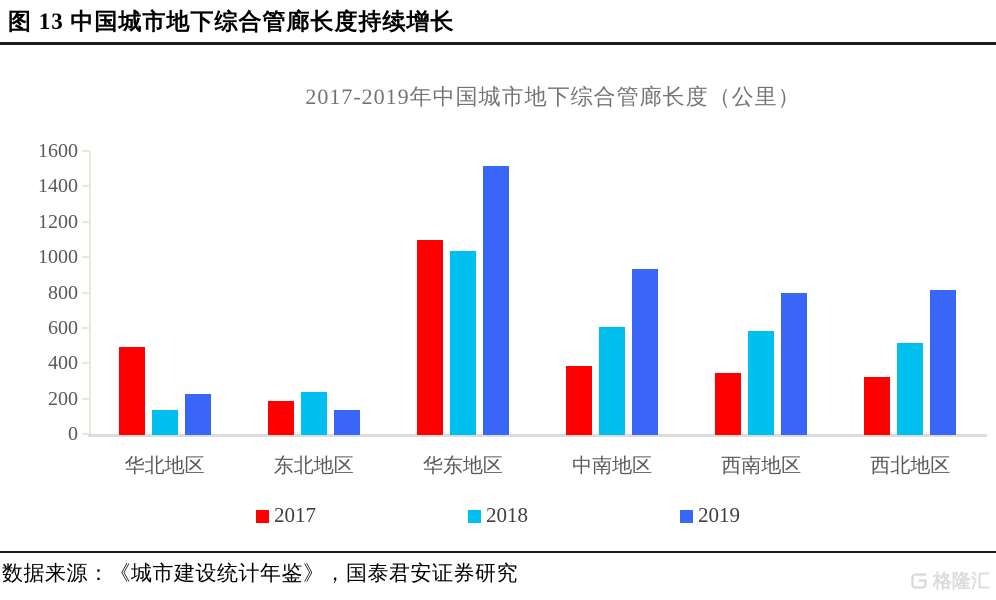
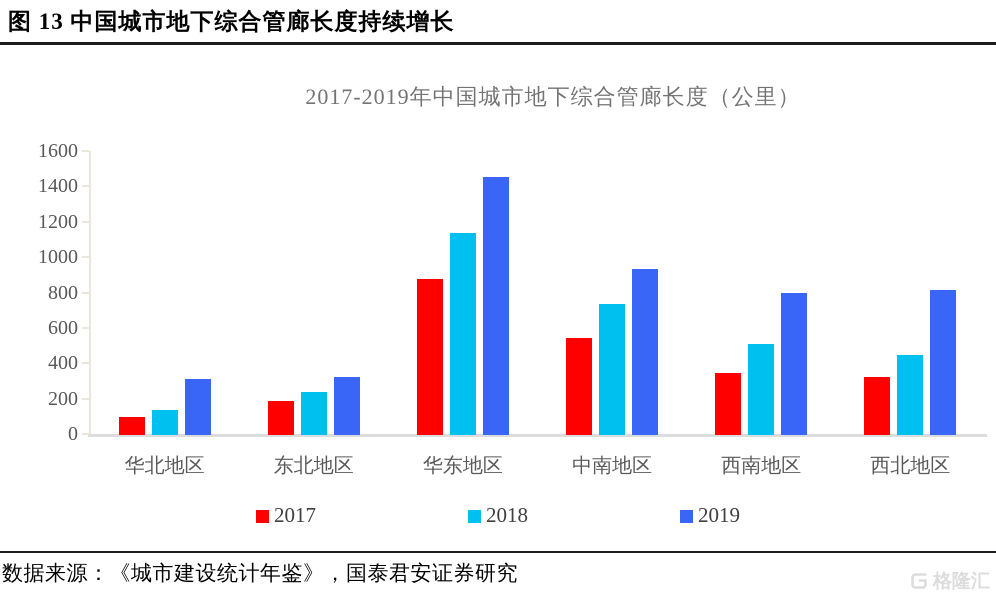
2017/华北地区: 500 -> 100
2019/华北地区: 230 -> 320
2019/东北地区: 140 -> 330
2017/华东地区: 1100 -> 880
2018/华东地区: 1040 -> 1140
2019/华东地区: 1520 -> 1460
2017/中南地区: 390 -> 550
2018/中南地区: 610 -> 740
2018/西南地区: 590 -> 520
2018/西北地区: 520 -> 460
